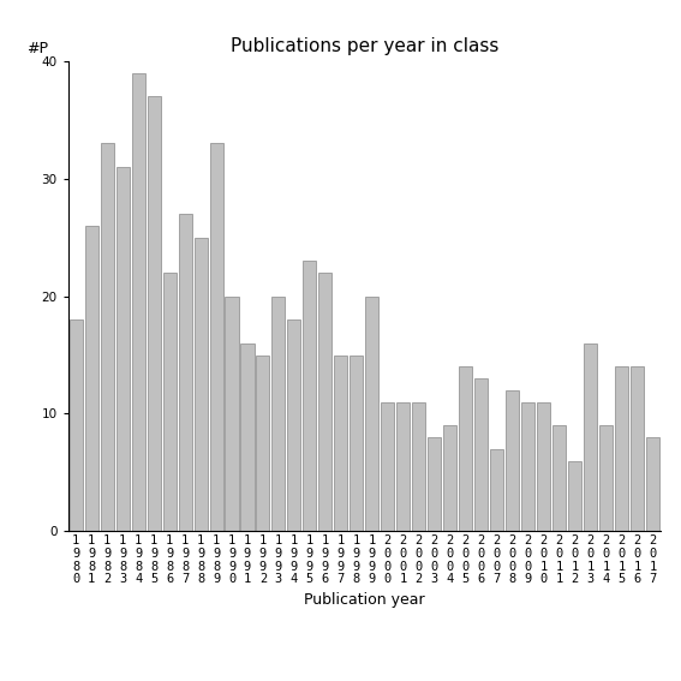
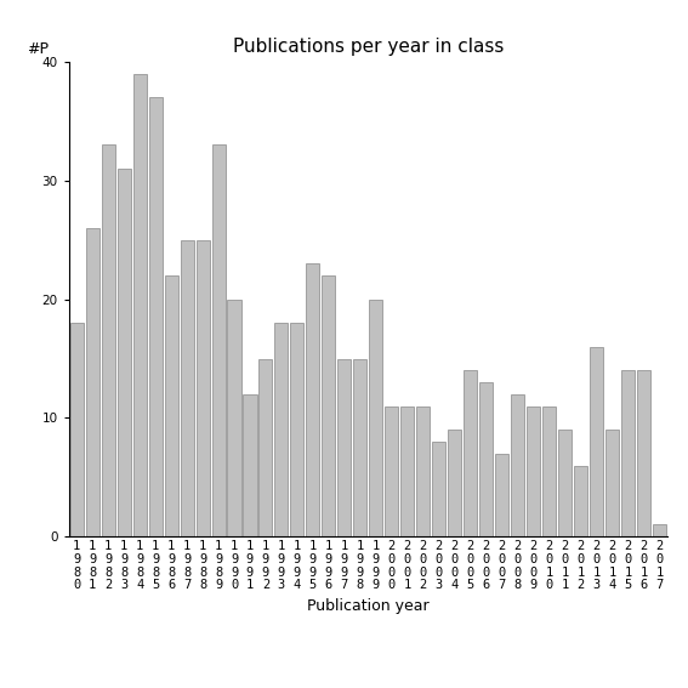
1 9 8 7: 27 -> 25
1 9 9 1: 16 -> 12
1 9 9 3: 20 -> 18
2 0 1 7: 8 -> 1
